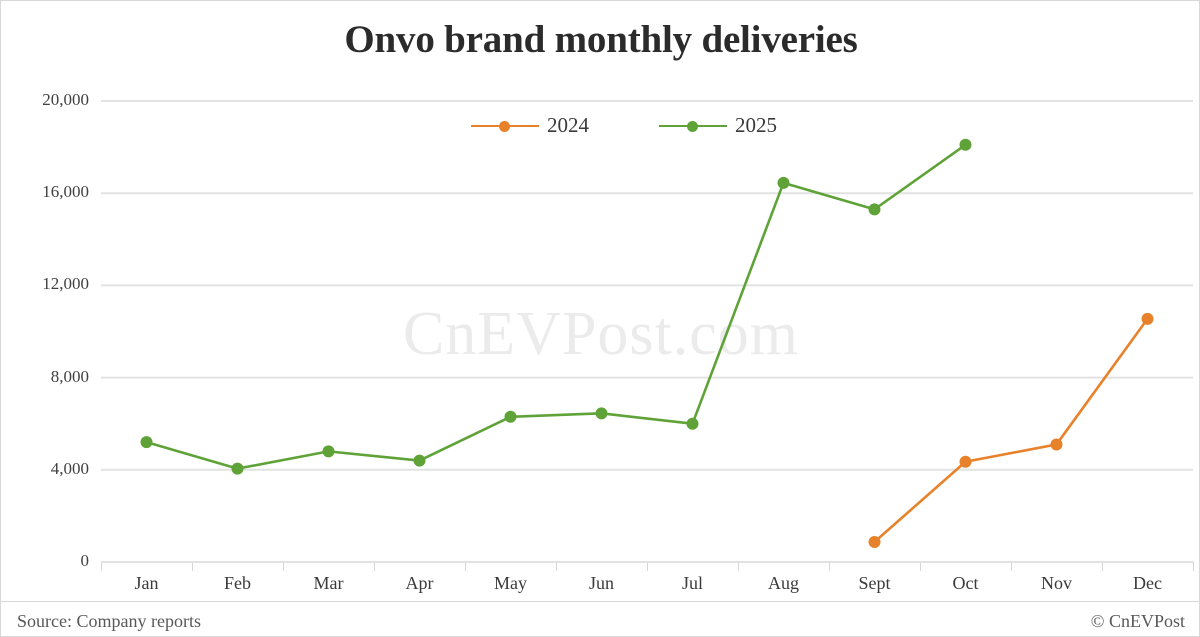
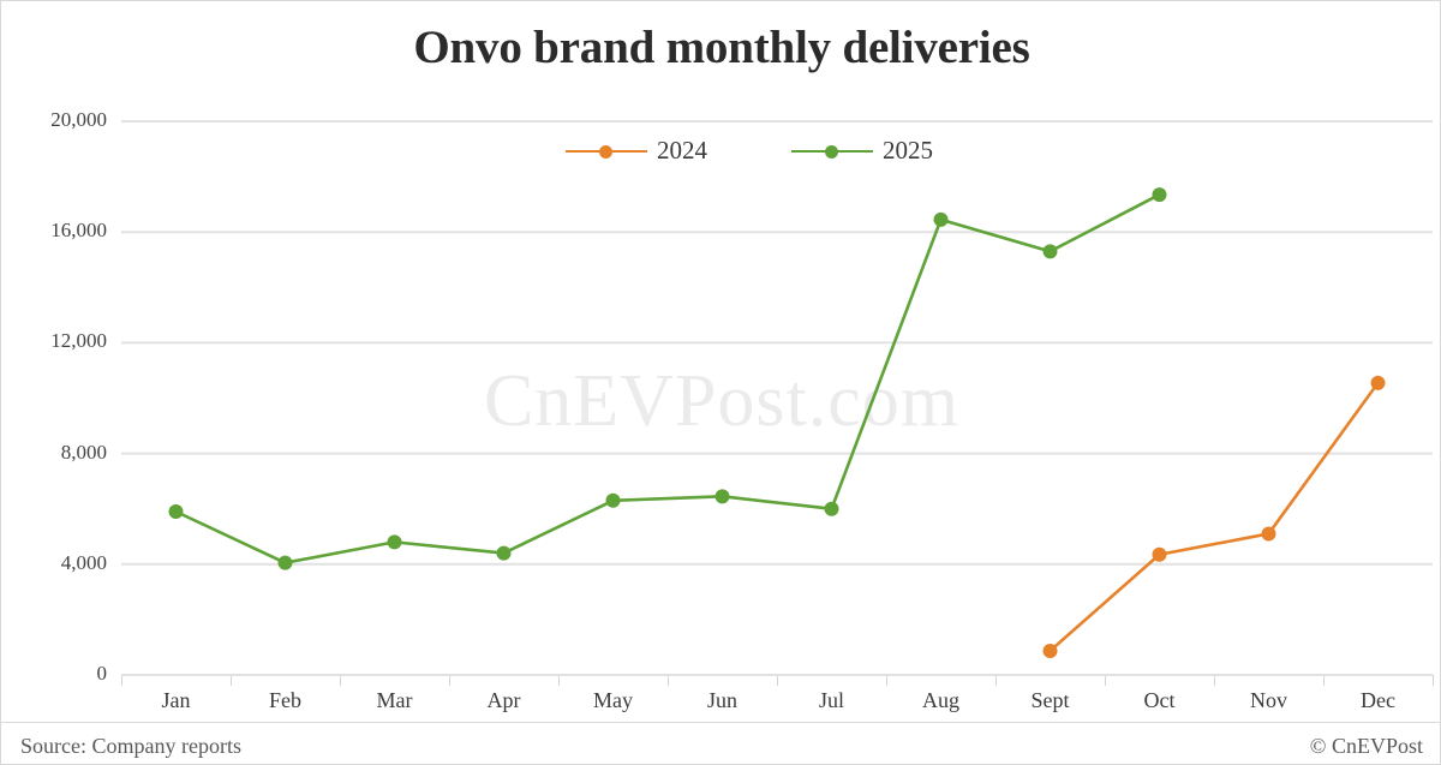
2025/Jan: 5200 -> 5900
2025/Oct: 18100 -> 17400
